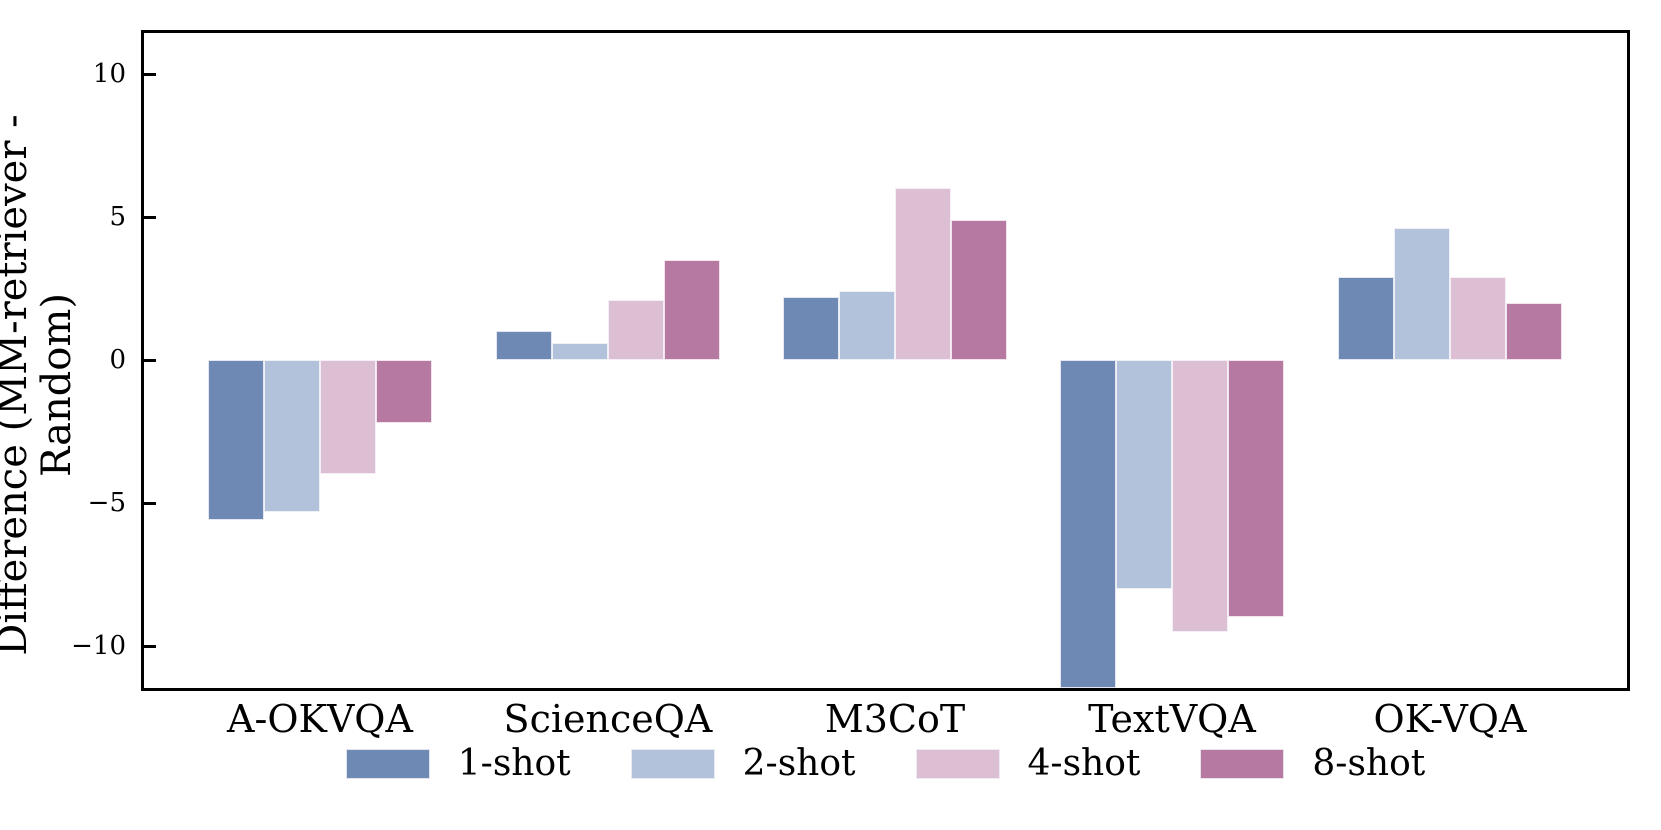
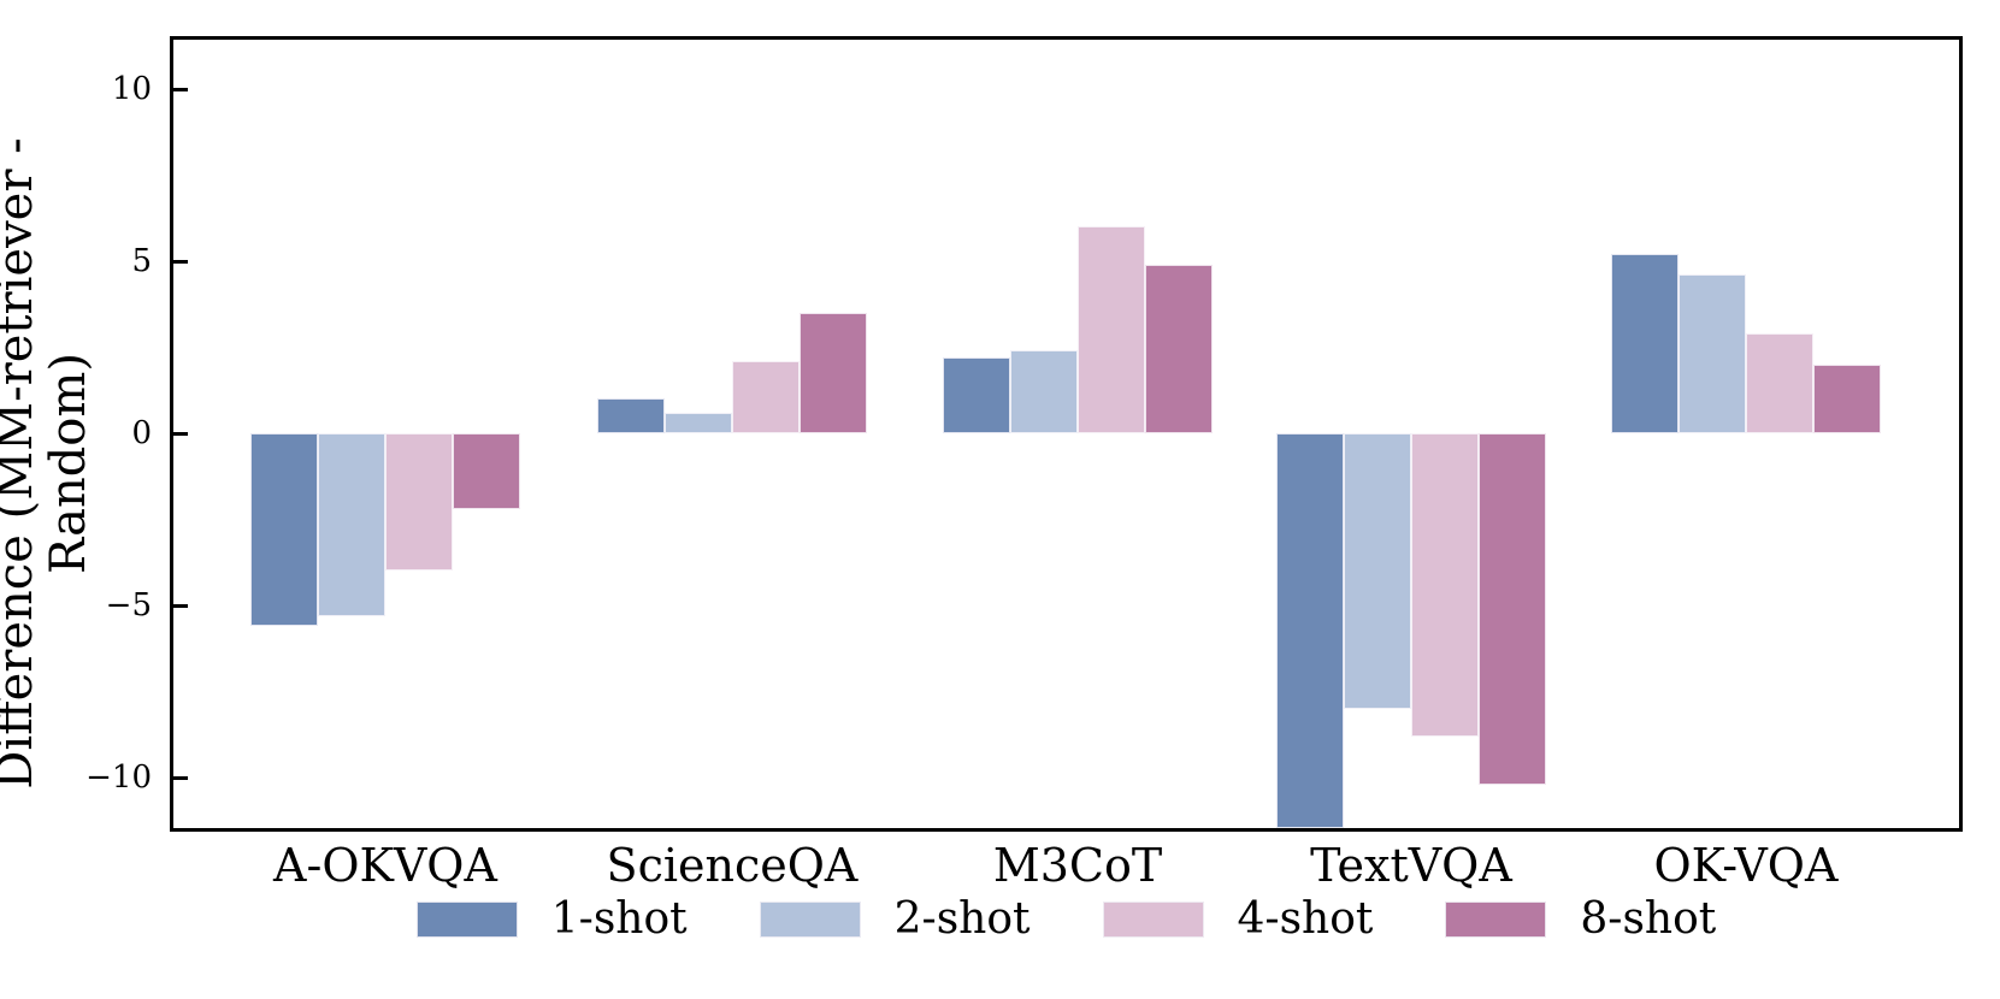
4-shot/TextVQA: -9.5 -> -8.8
8-shot/TextVQA: -9.0 -> -10.2
1-shot/OK-VQA: 2.9 -> 5.2
